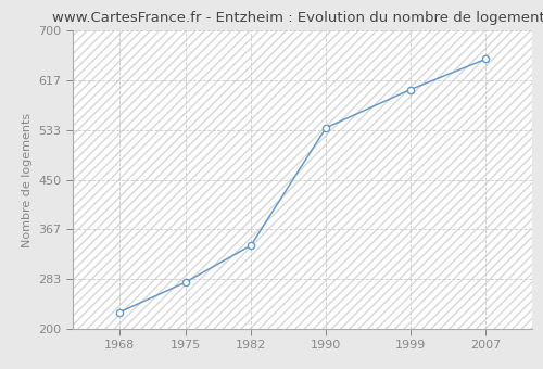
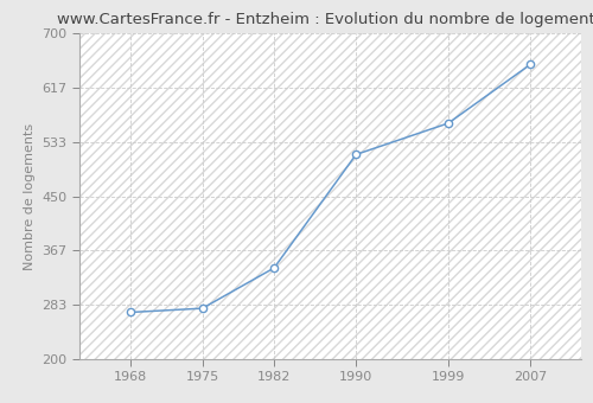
1968: 228 -> 272
1990: 537 -> 514
1999: 601 -> 562
